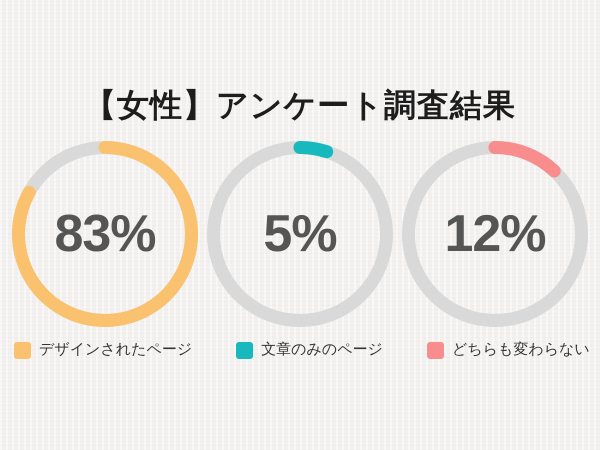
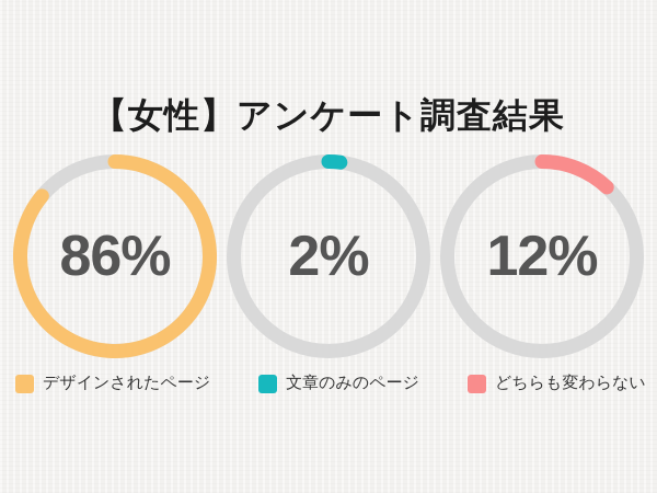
デザインされたページ: 83% -> 86%
文章のみのページ: 5% -> 2%
